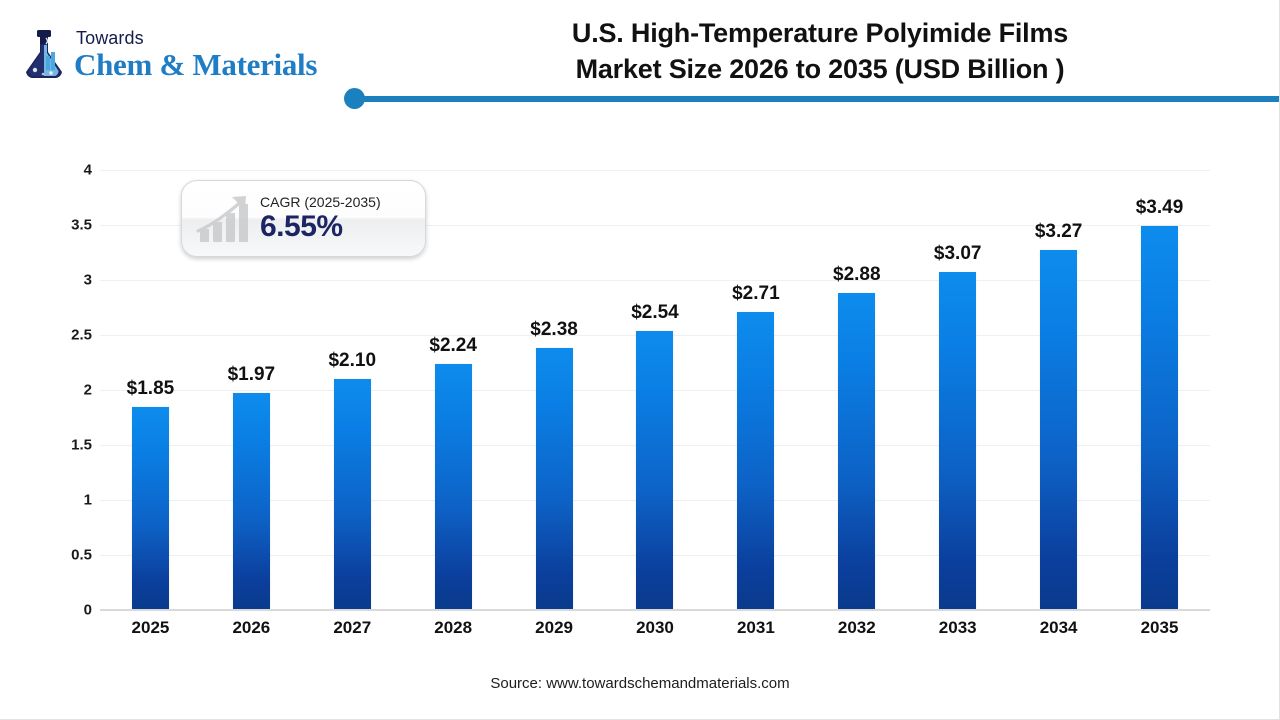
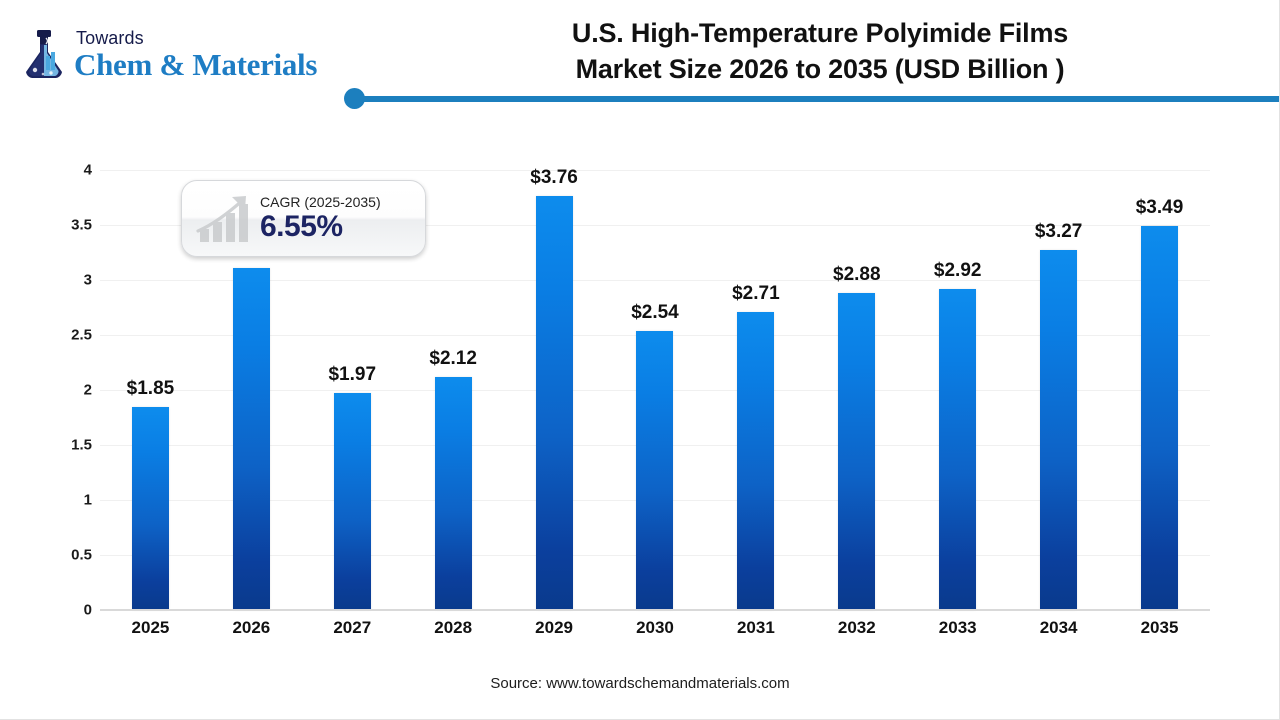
2026: $1.97 -> $3.11
2027: $2.10 -> $1.97
2028: $2.24 -> $2.12
2029: $2.38 -> $3.76
2033: $3.07 -> $2.92
